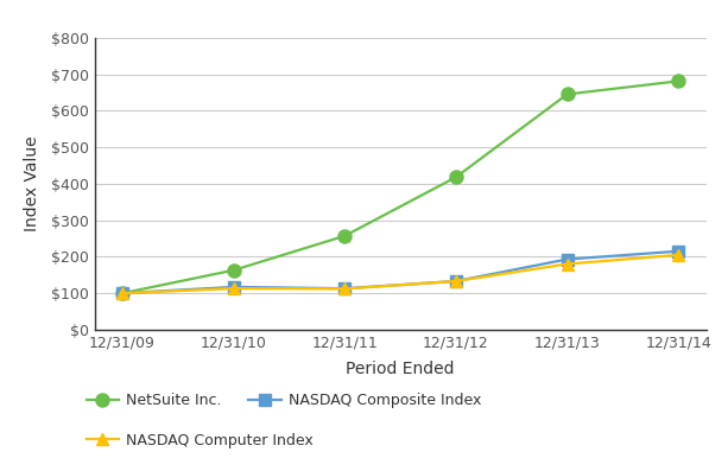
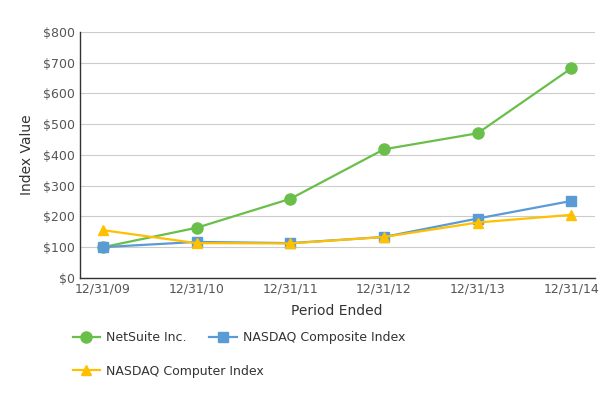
NASDAQ Computer Index/12/31/09: $100 -> $155
NetSuite Inc./12/31/13: $645 -> $470
NASDAQ Composite Index/12/31/14: $215 -> $250
